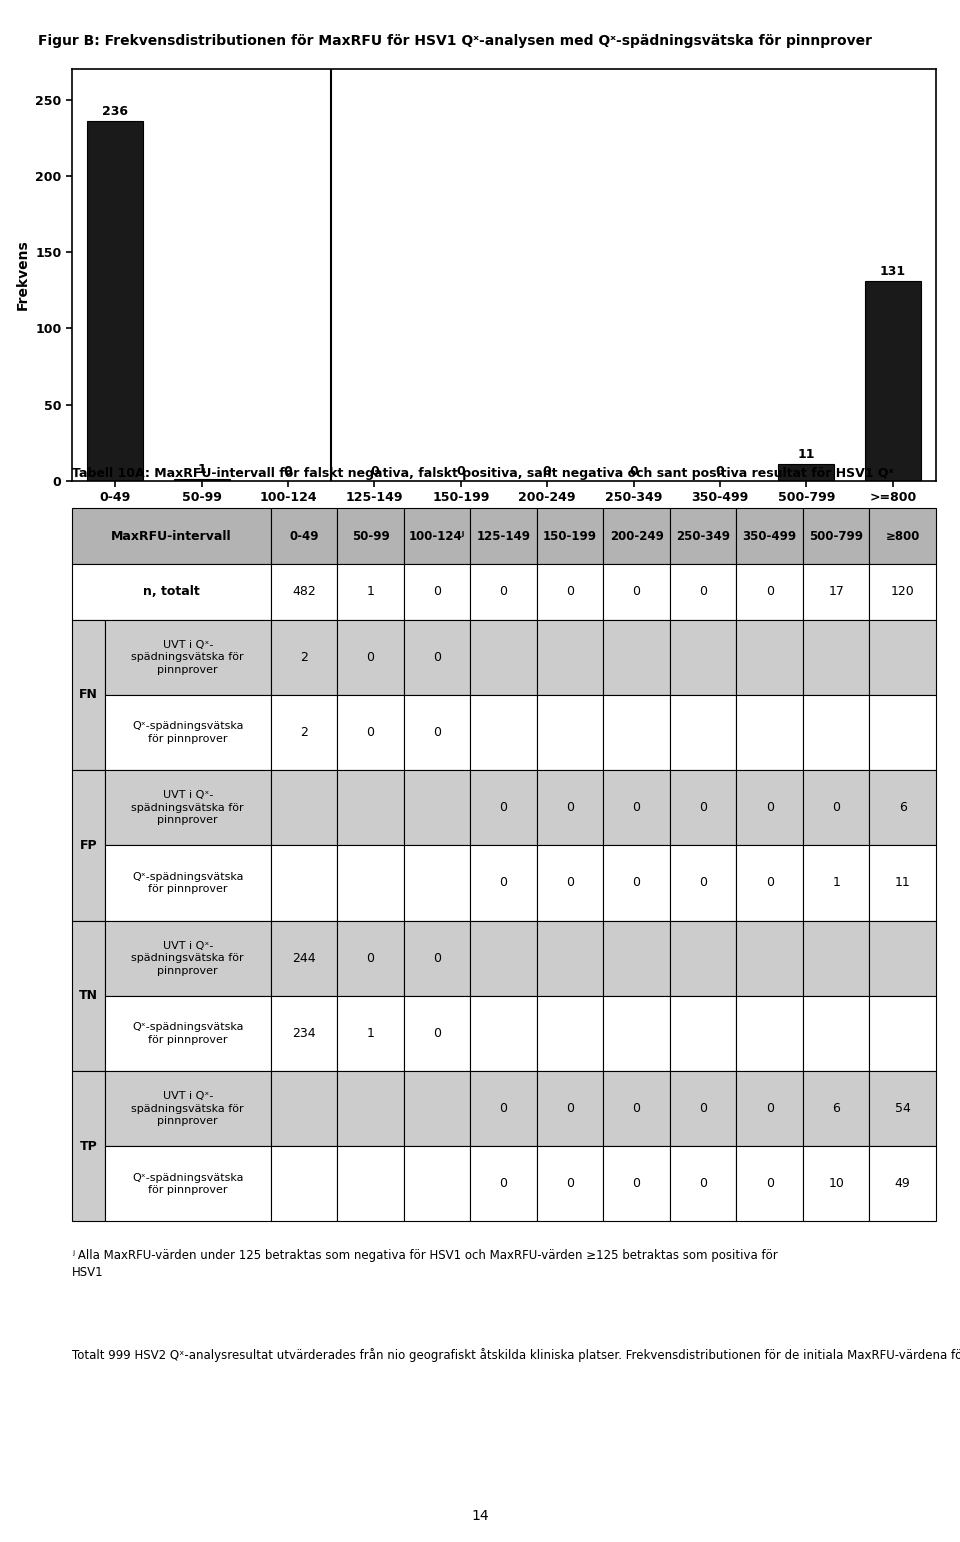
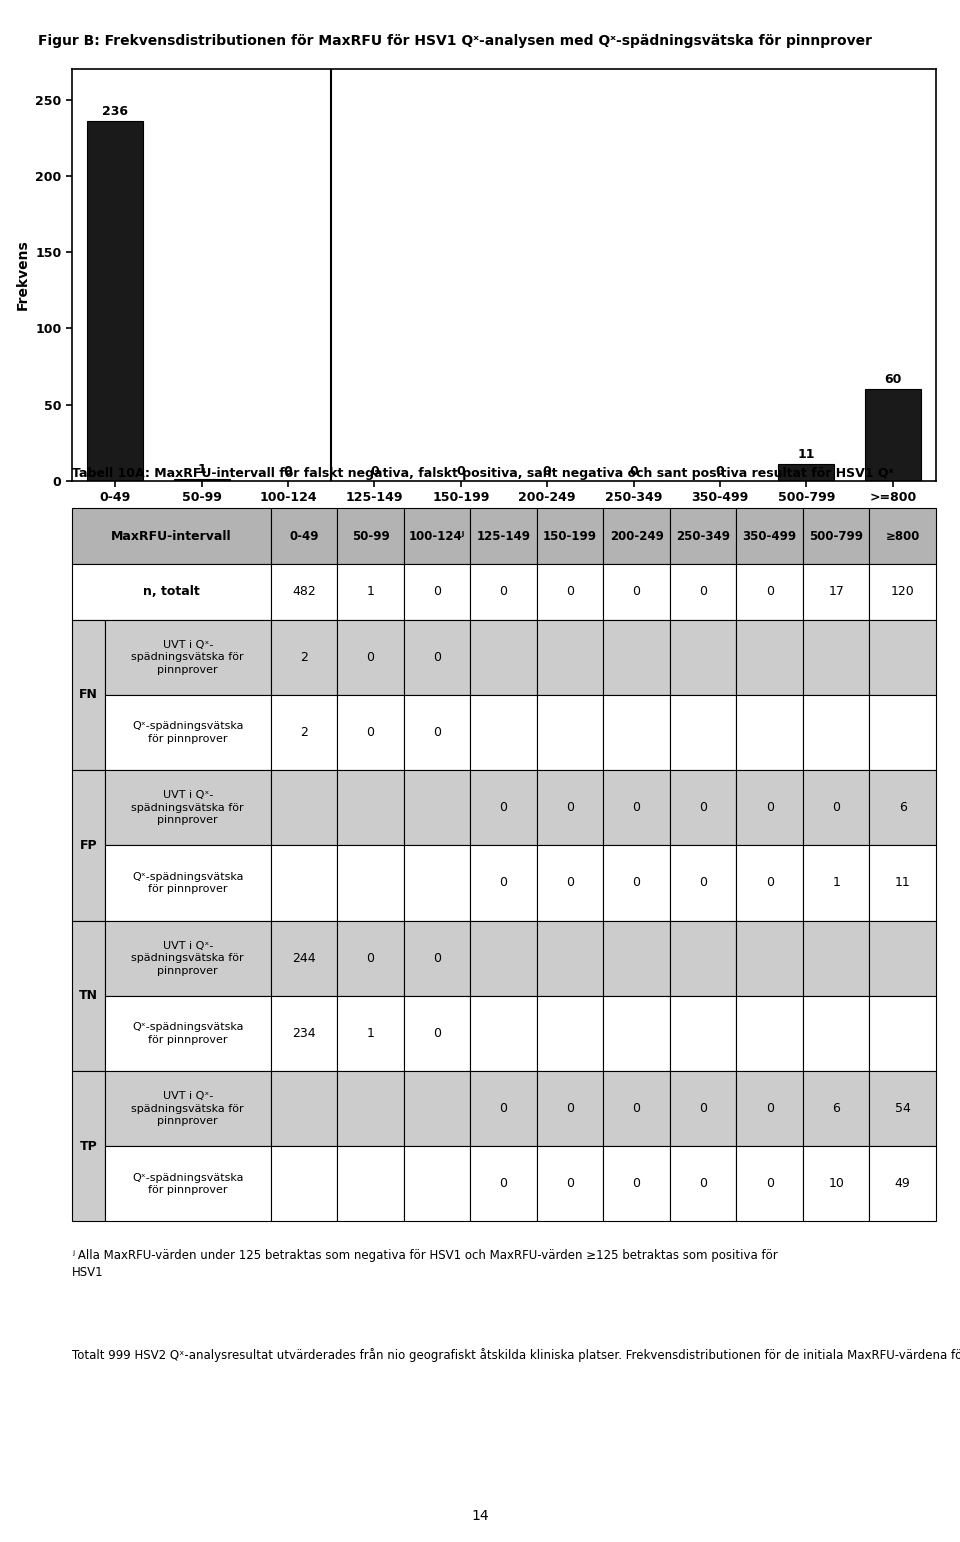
>=800: 131 -> 60
